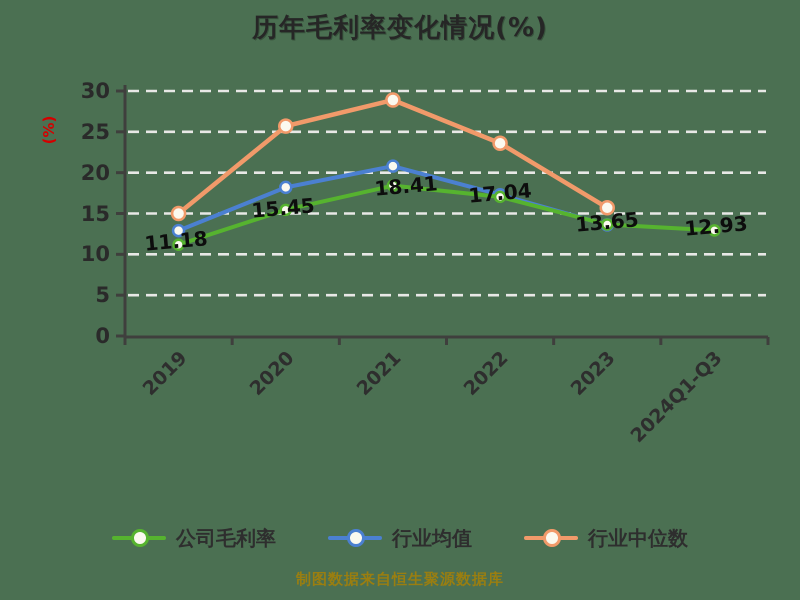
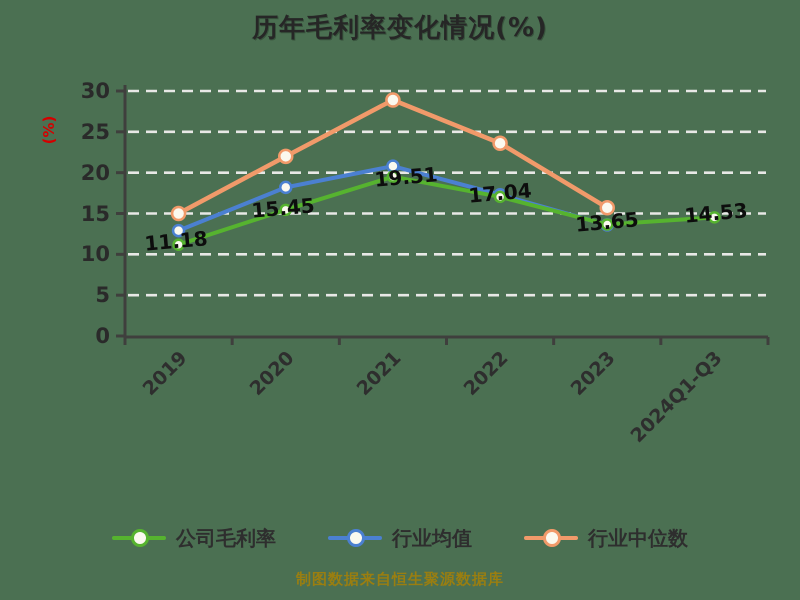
行业中位数/2020: 26 -> 22
公司毛利率/2021: 18.41 -> 19.51
公司毛利率/2024Q1-Q3: 12.93 -> 14.53
